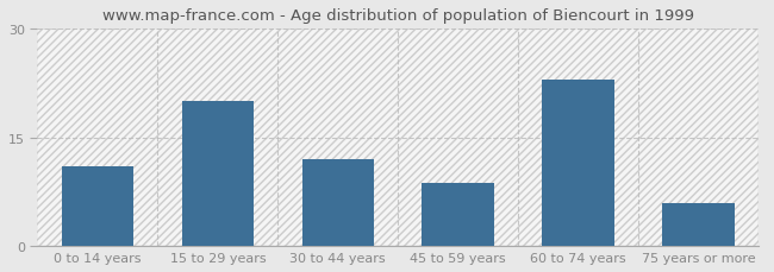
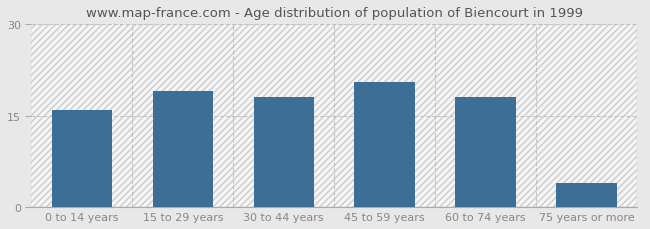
0 to 14 years: 11.0 -> 16.0
15 to 29 years: 20.0 -> 19.0
30 to 44 years: 12.0 -> 18.0
45 to 59 years: 8.8 -> 20.5
60 to 74 years: 23.0 -> 18.0
75 years or more: 6.0 -> 4.0
